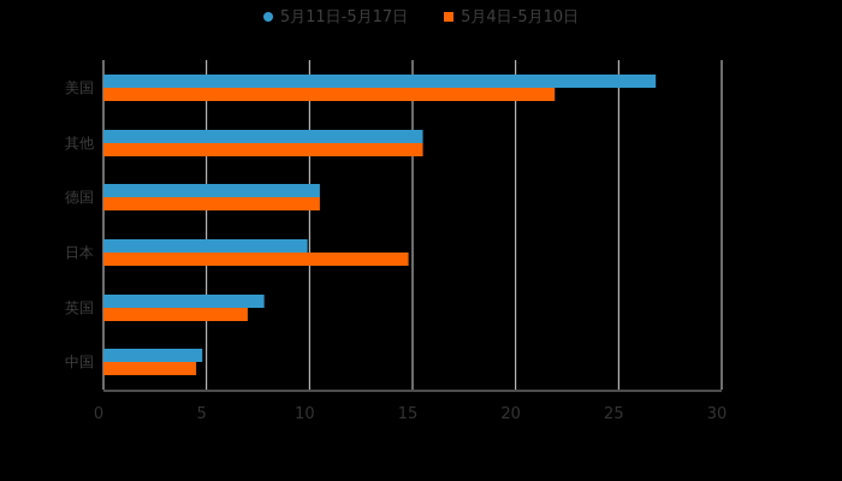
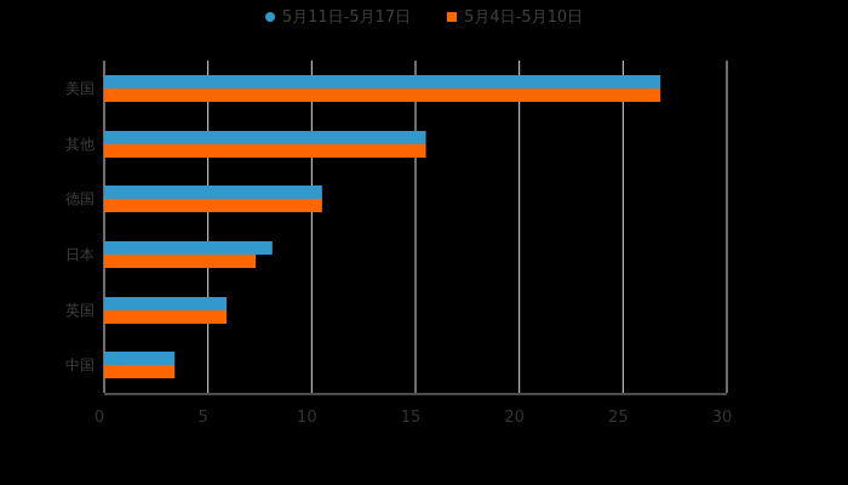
5月4日-5月10日/美国: 21.9 -> 26.8
5月11日-5月17日/日本: 9.9 -> 8.1
5月4日-5月10日/日本: 14.8 -> 7.3
5月11日-5月17日/英国: 7.8 -> 5.9
5月4日-5月10日/英国: 7.0 -> 5.9
5月11日-5月17日/中国: 4.8 -> 3.4
5月4日-5月10日/中国: 4.5 -> 3.4
